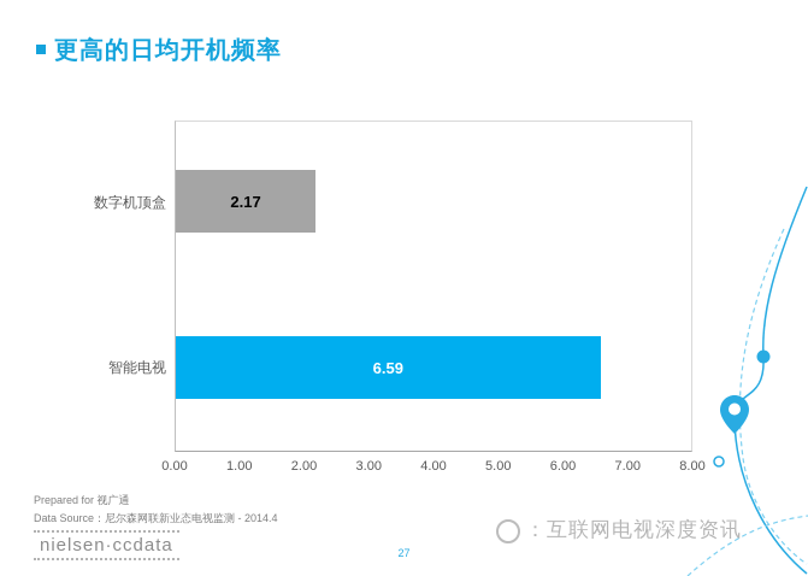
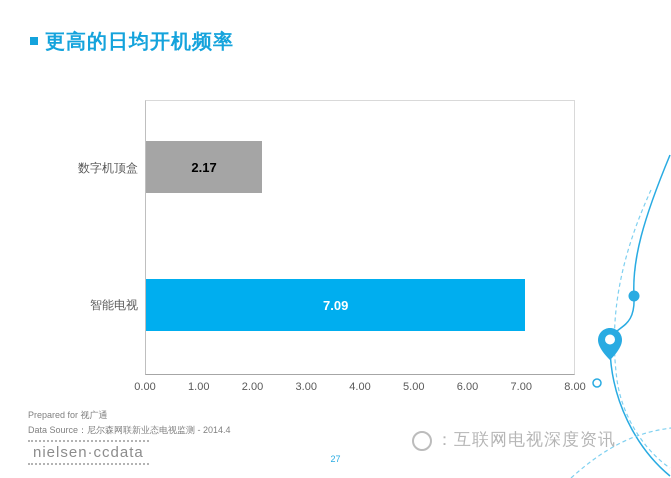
智能电视: 6.59 -> 7.09
